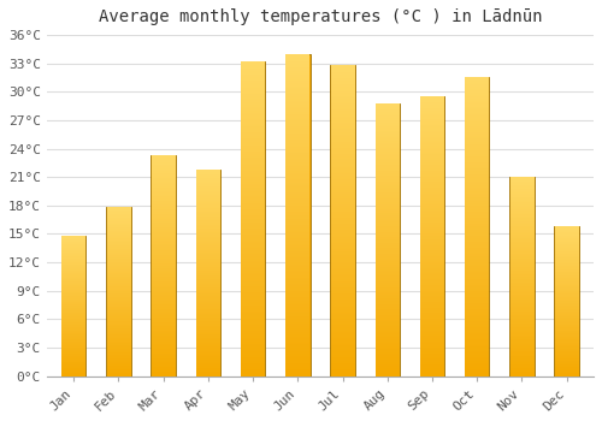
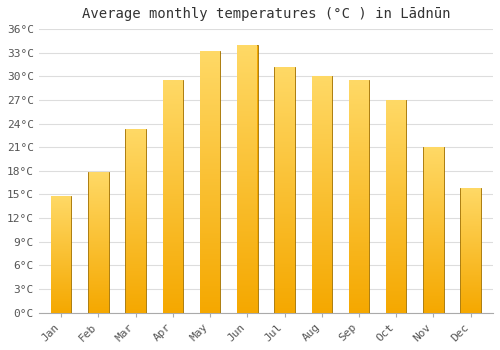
Apr: 21.8°C -> 29.5°C
Jul: 32.8°C -> 31.2°C
Aug: 28.8°C -> 30.0°C
Oct: 31.6°C -> 27.0°C
